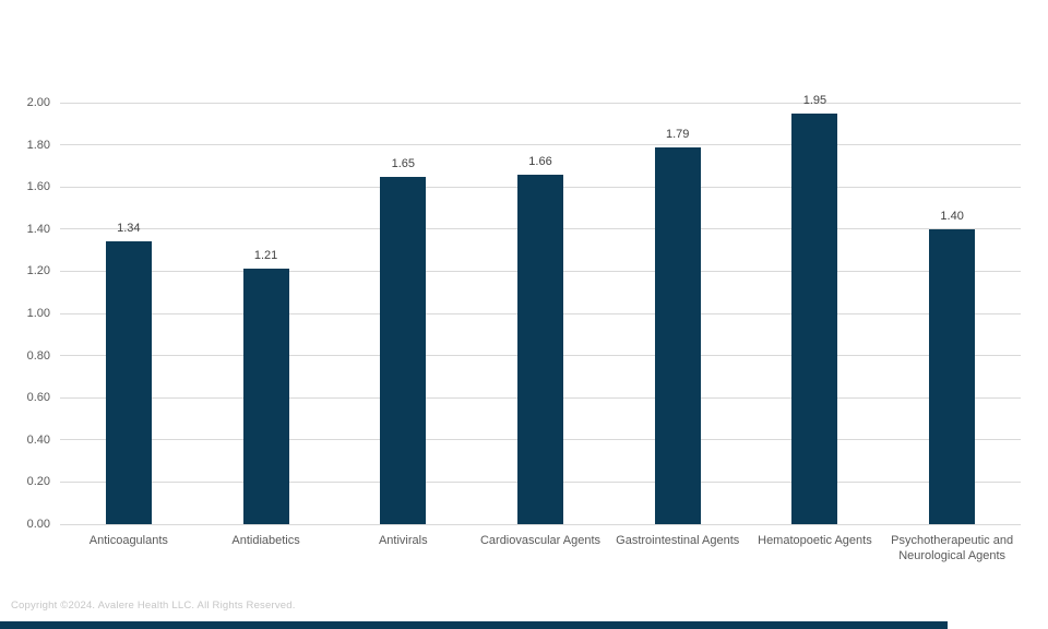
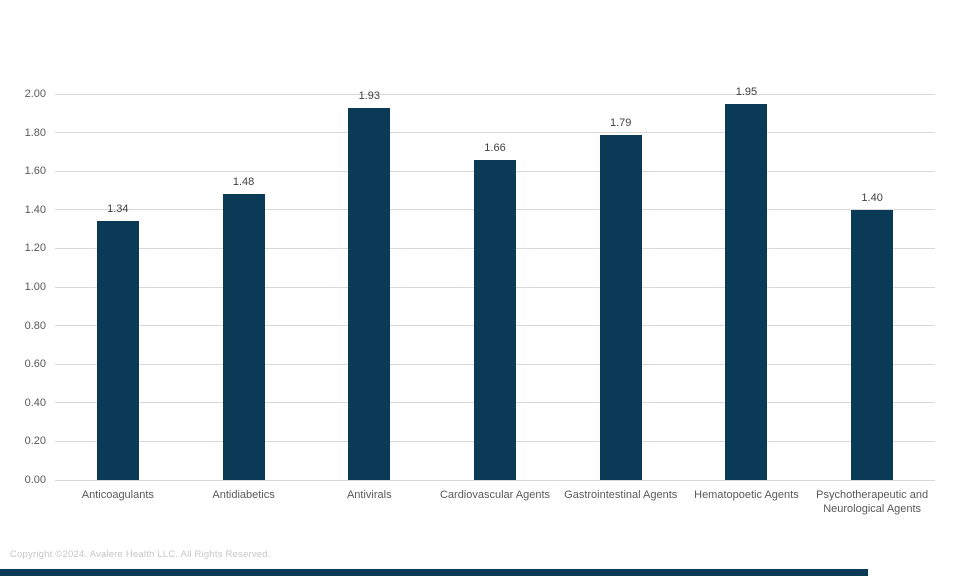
Antidiabetics: 1.21 -> 1.48
Antivirals: 1.65 -> 1.93
